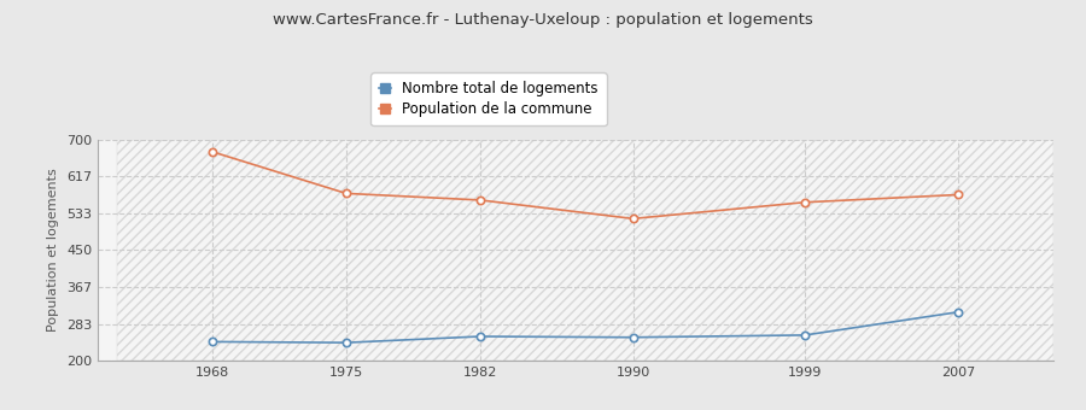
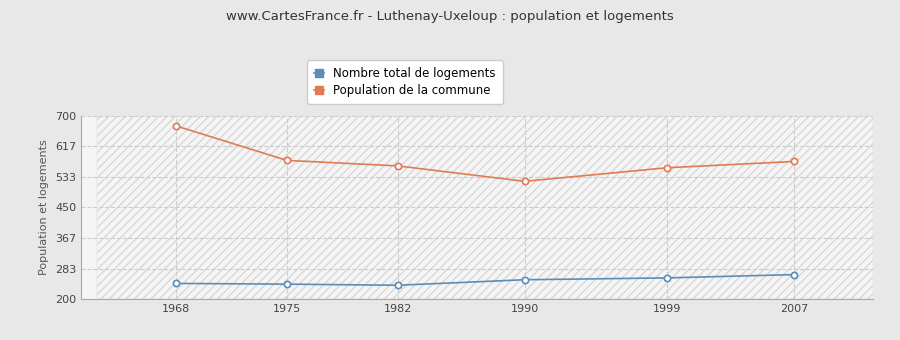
Nombre total de logements/1982: 255 -> 238
Nombre total de logements/2007: 310 -> 267
